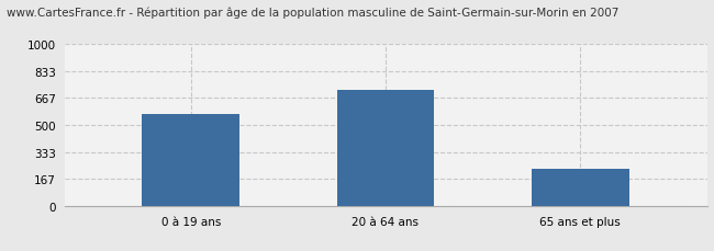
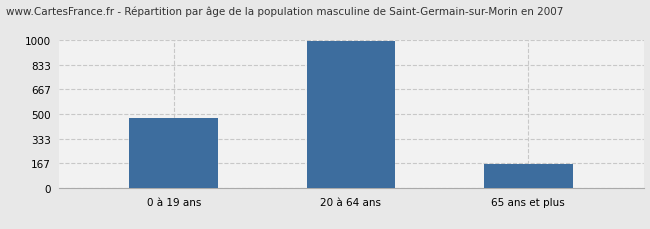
0 à 19 ans: 570 -> 470
20 à 64 ans: 720 -> 990
65 ans et plus: 230 -> 160
